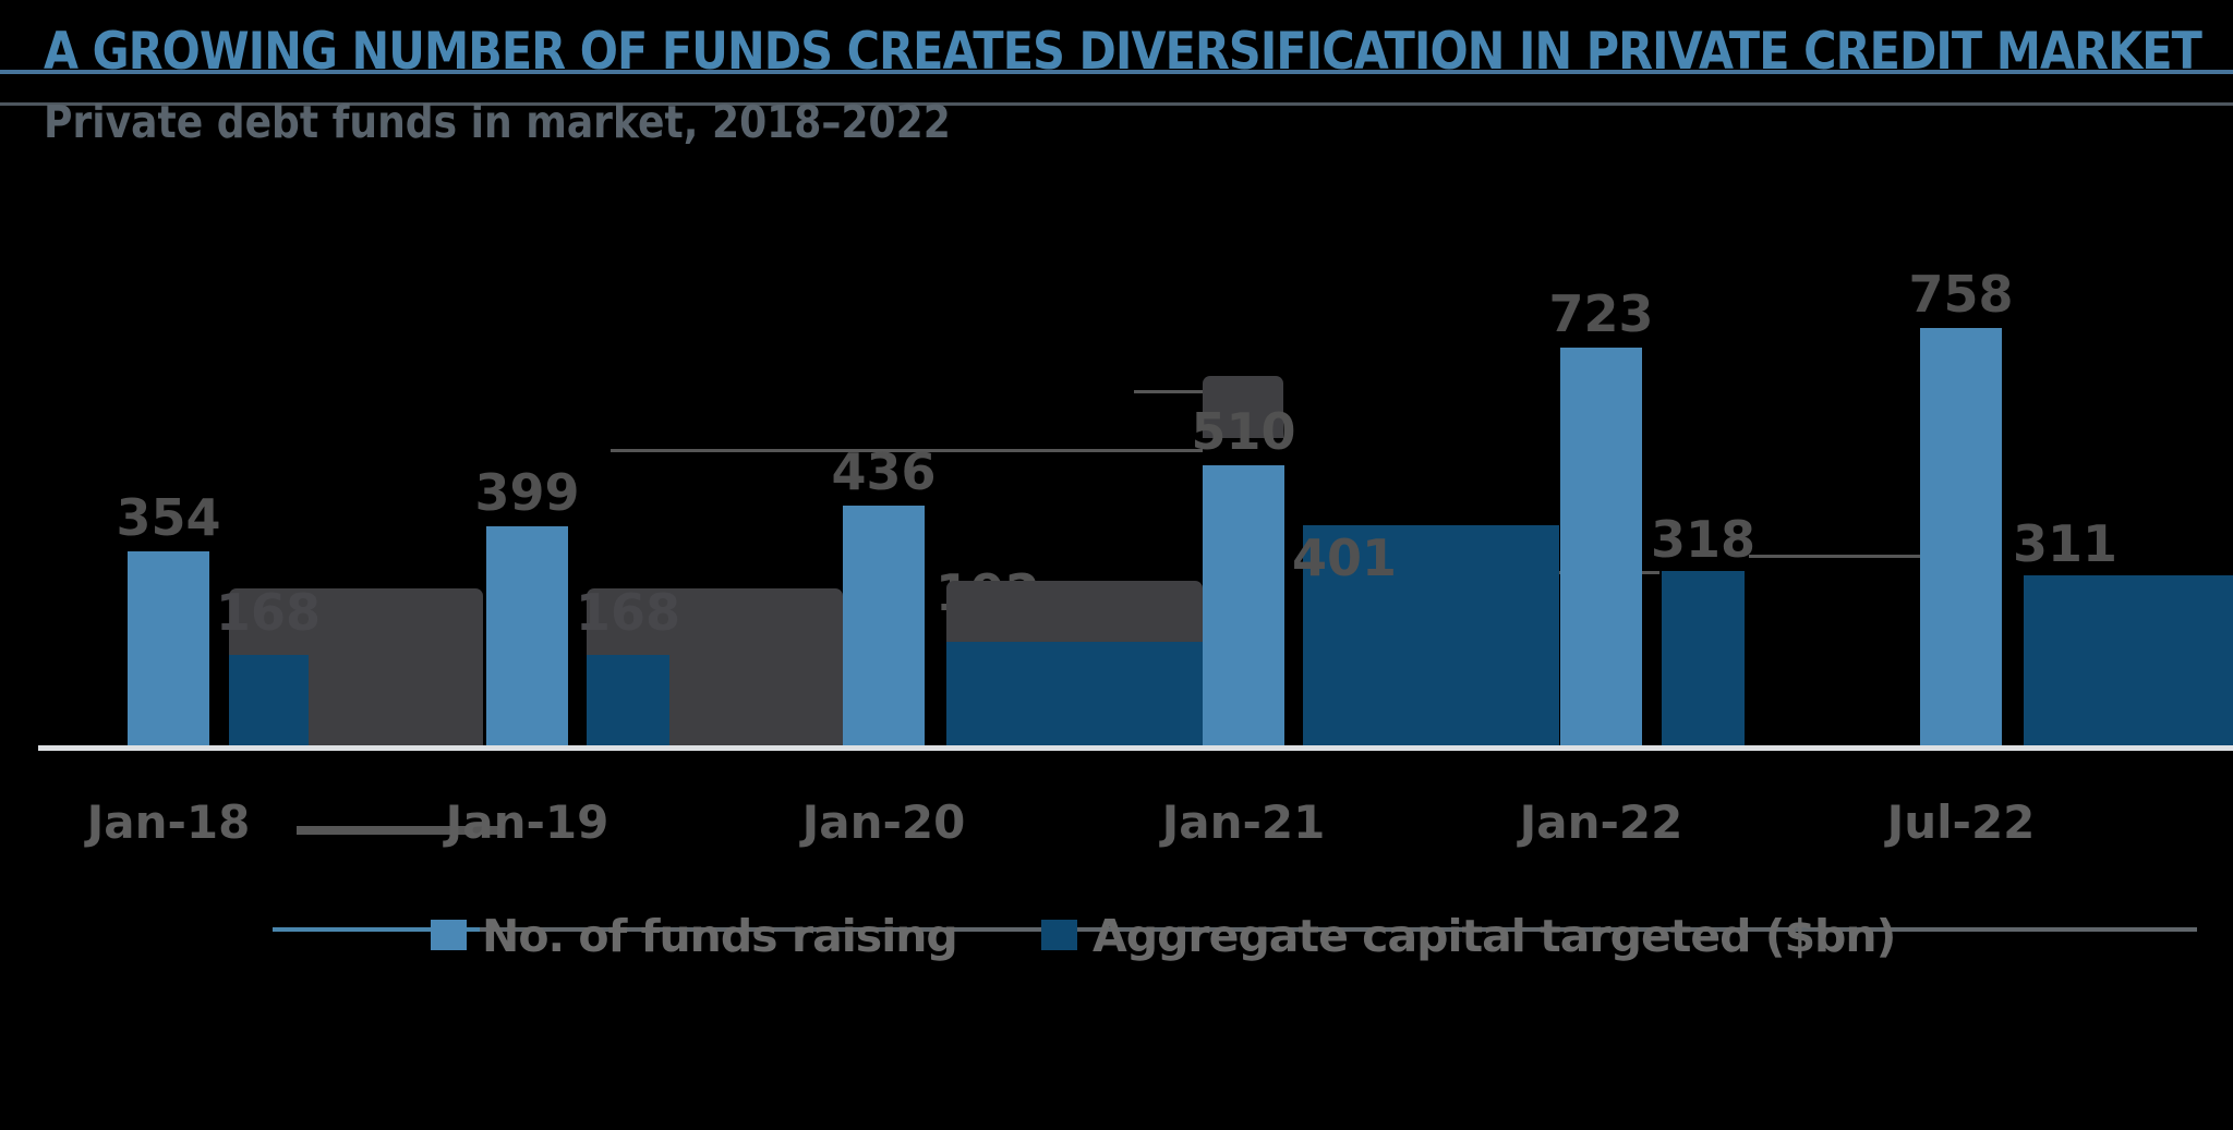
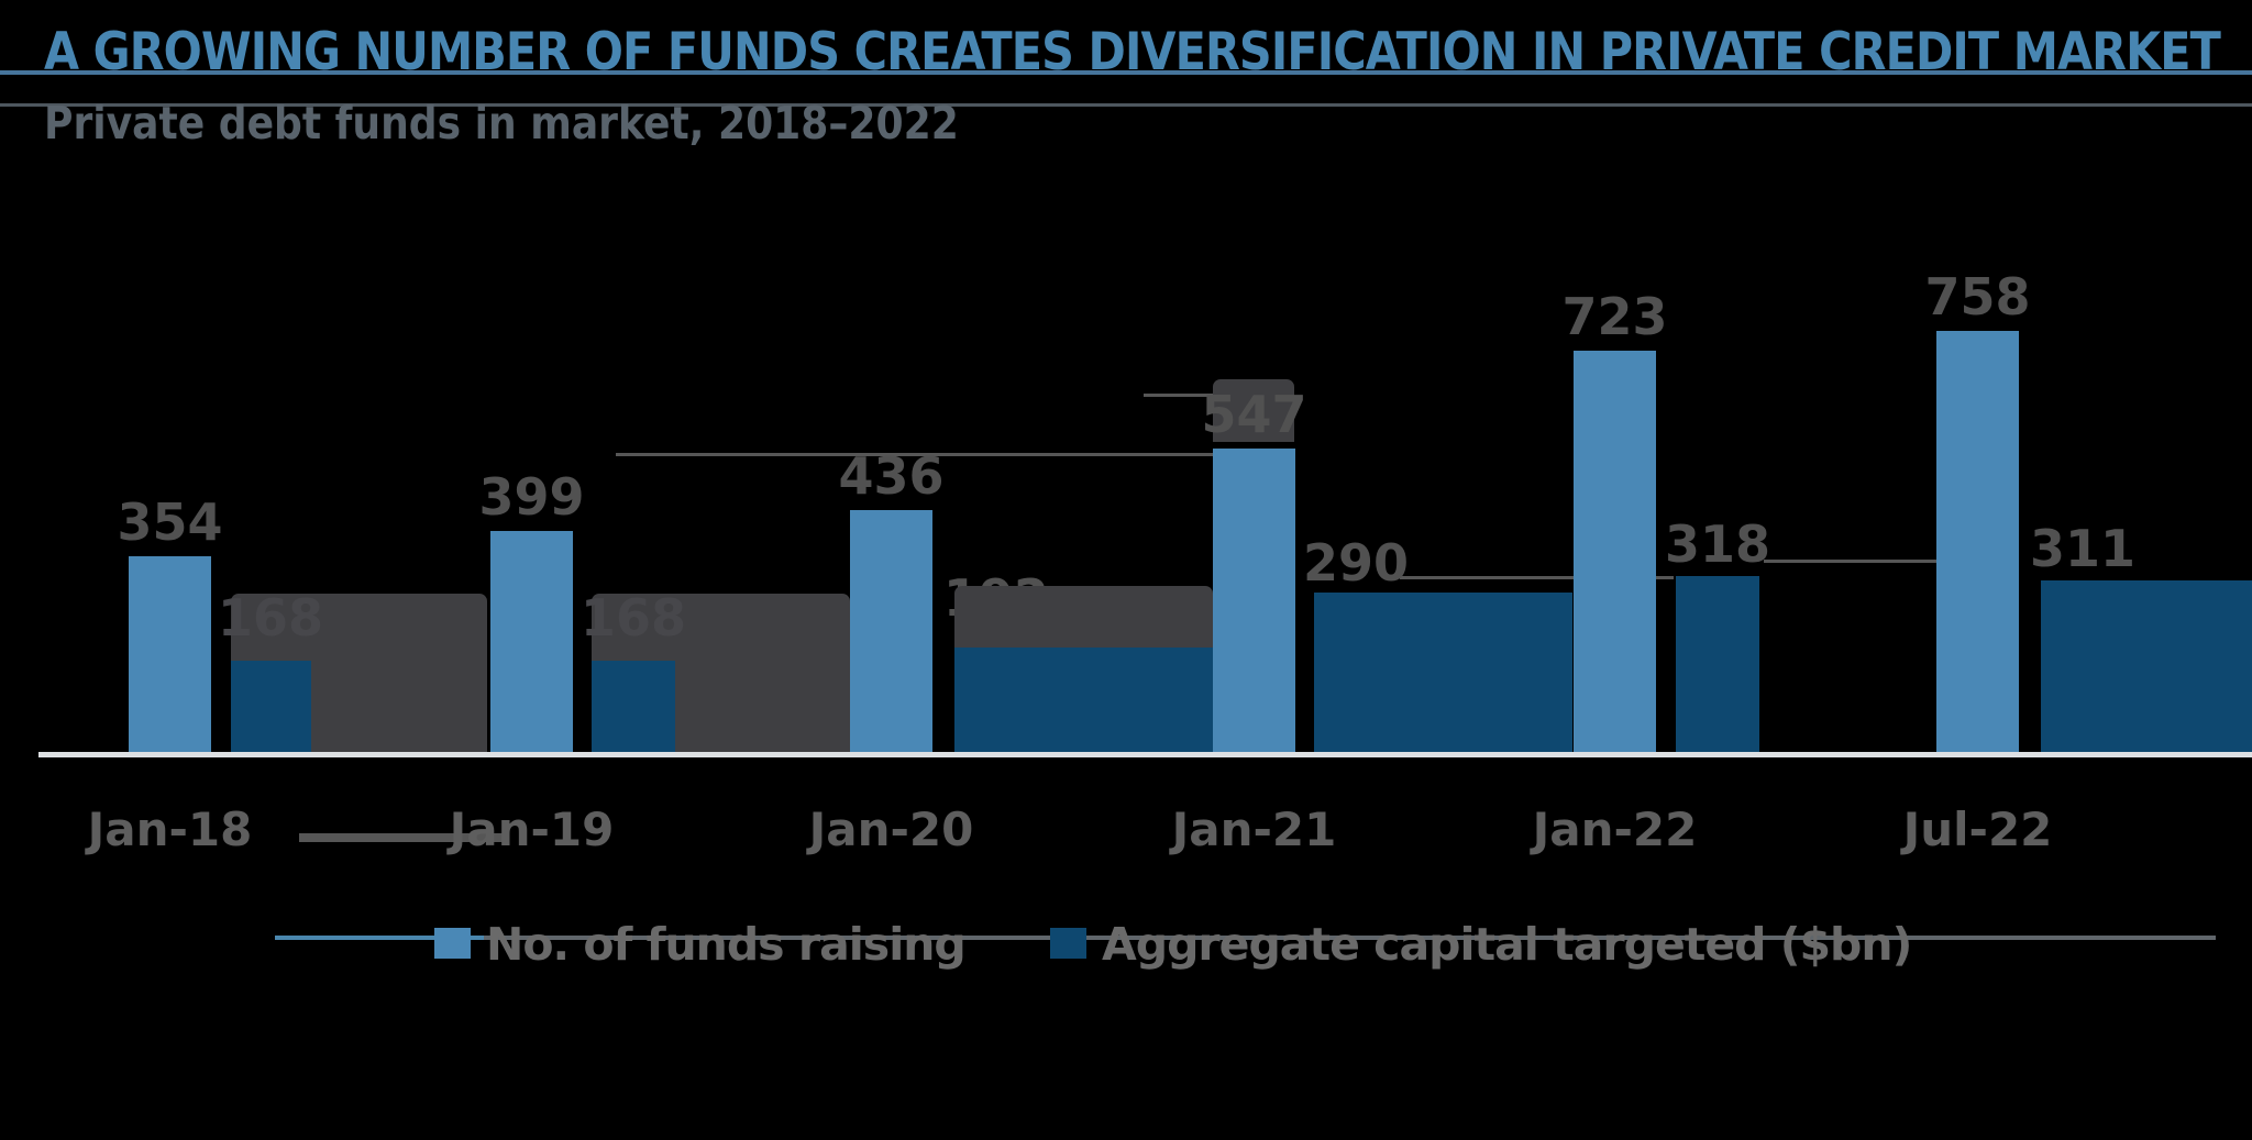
No. of funds raising/Jan-21: 510 -> 547
Aggregate capital targeted ($bn)/Jan-21: 401 -> 290
